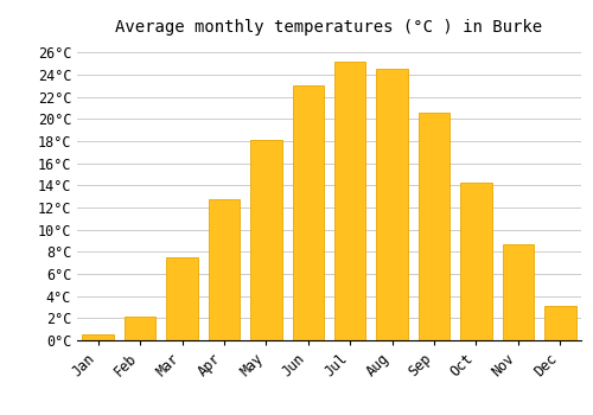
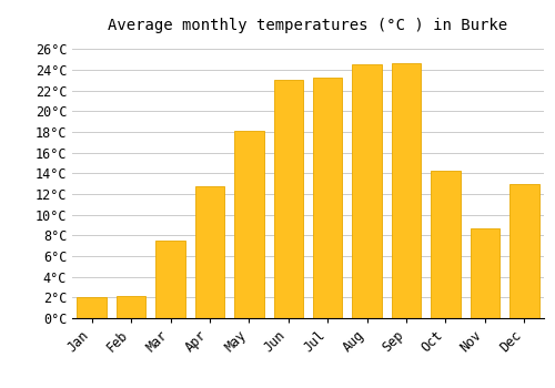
Jan: 0.5°C -> 2.0°C
Jul: 25.2°C -> 23.2°C
Sep: 20.6°C -> 24.6°C
Dec: 3.1°C -> 13.0°C
